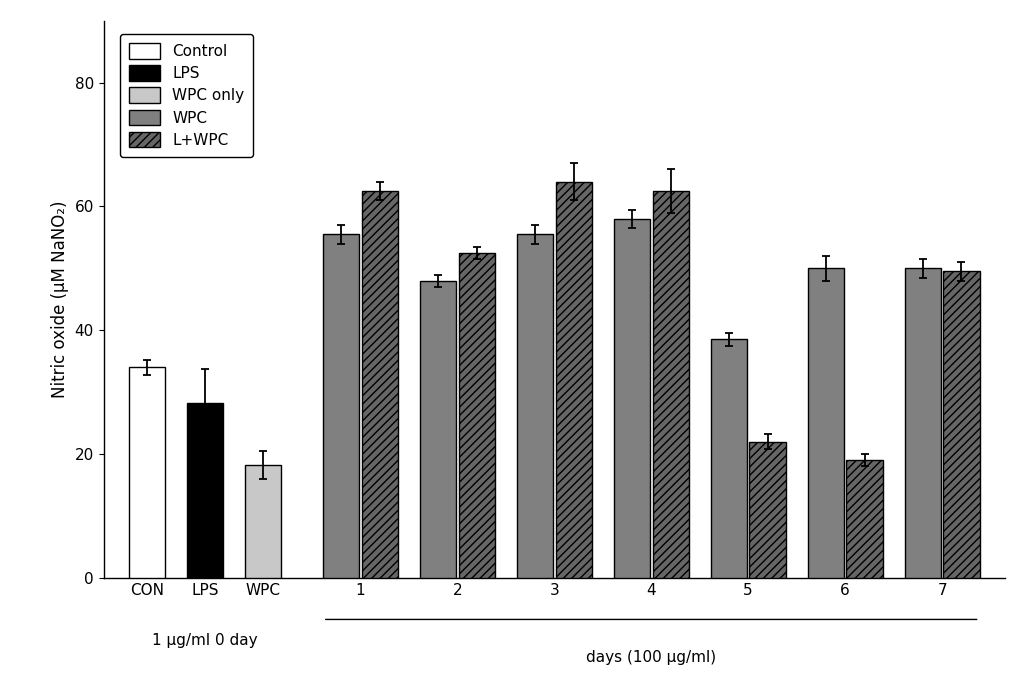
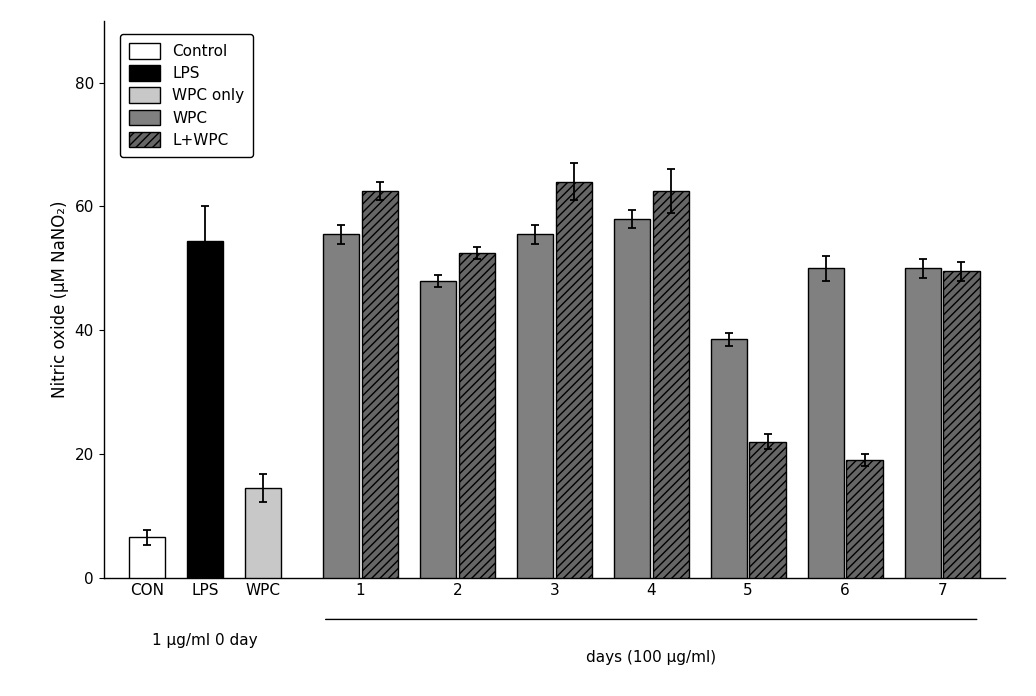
CON: 34.0 -> 6.5
LPS: 28.2 -> 54.5
WPC: 18.2 -> 14.5
